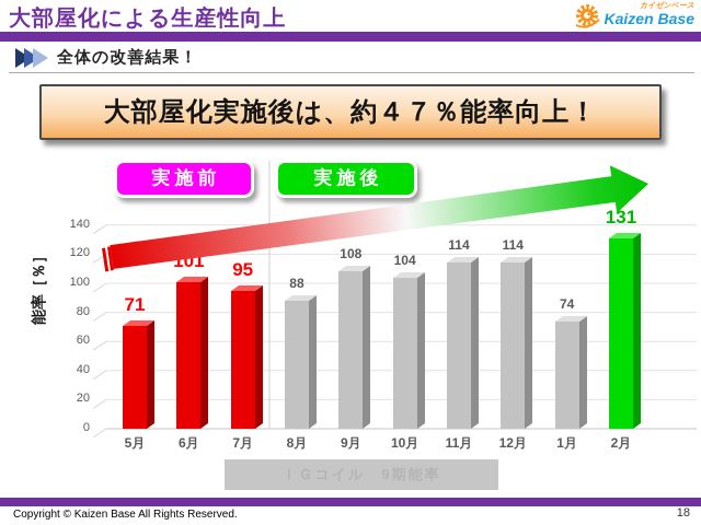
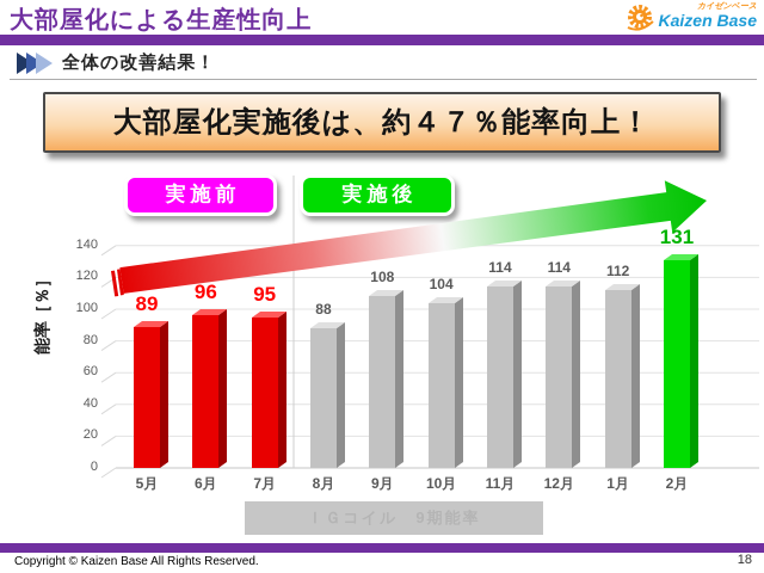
5月: 71 -> 89
6月: 101 -> 96
1月: 74 -> 112
